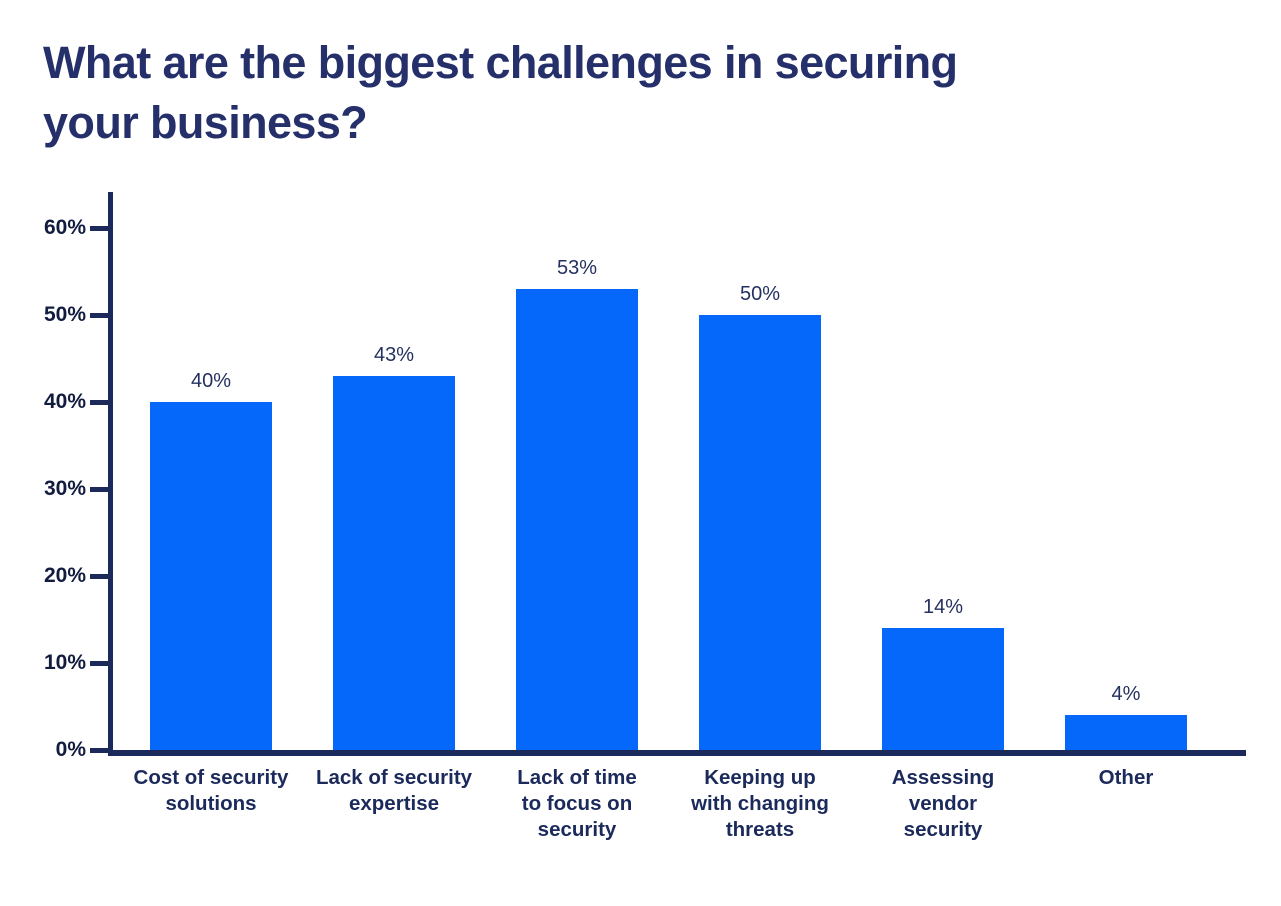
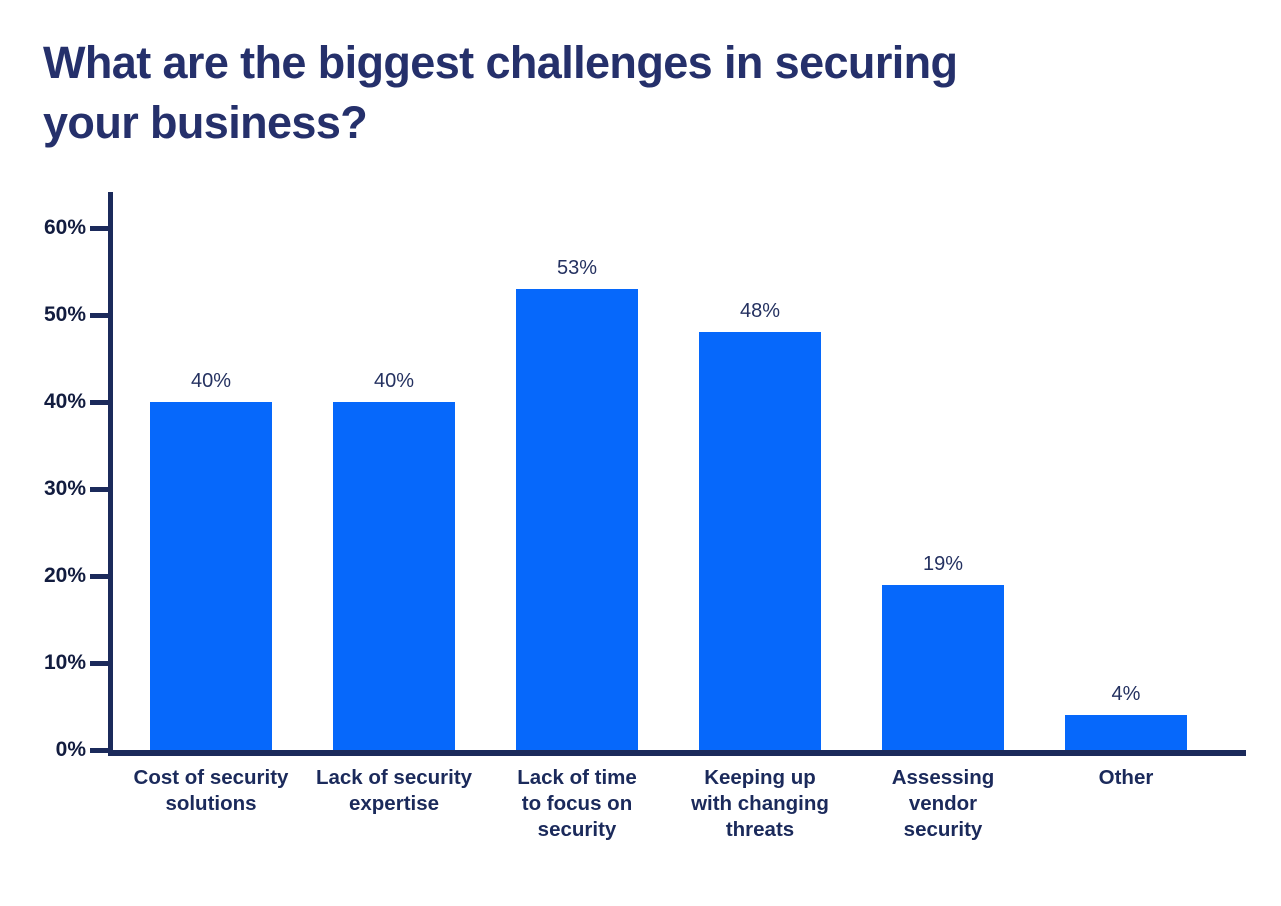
Lack of security expertise: 43% -> 40%
Keeping up with changing threats: 50% -> 48%
Assessing vendor security: 14% -> 19%
